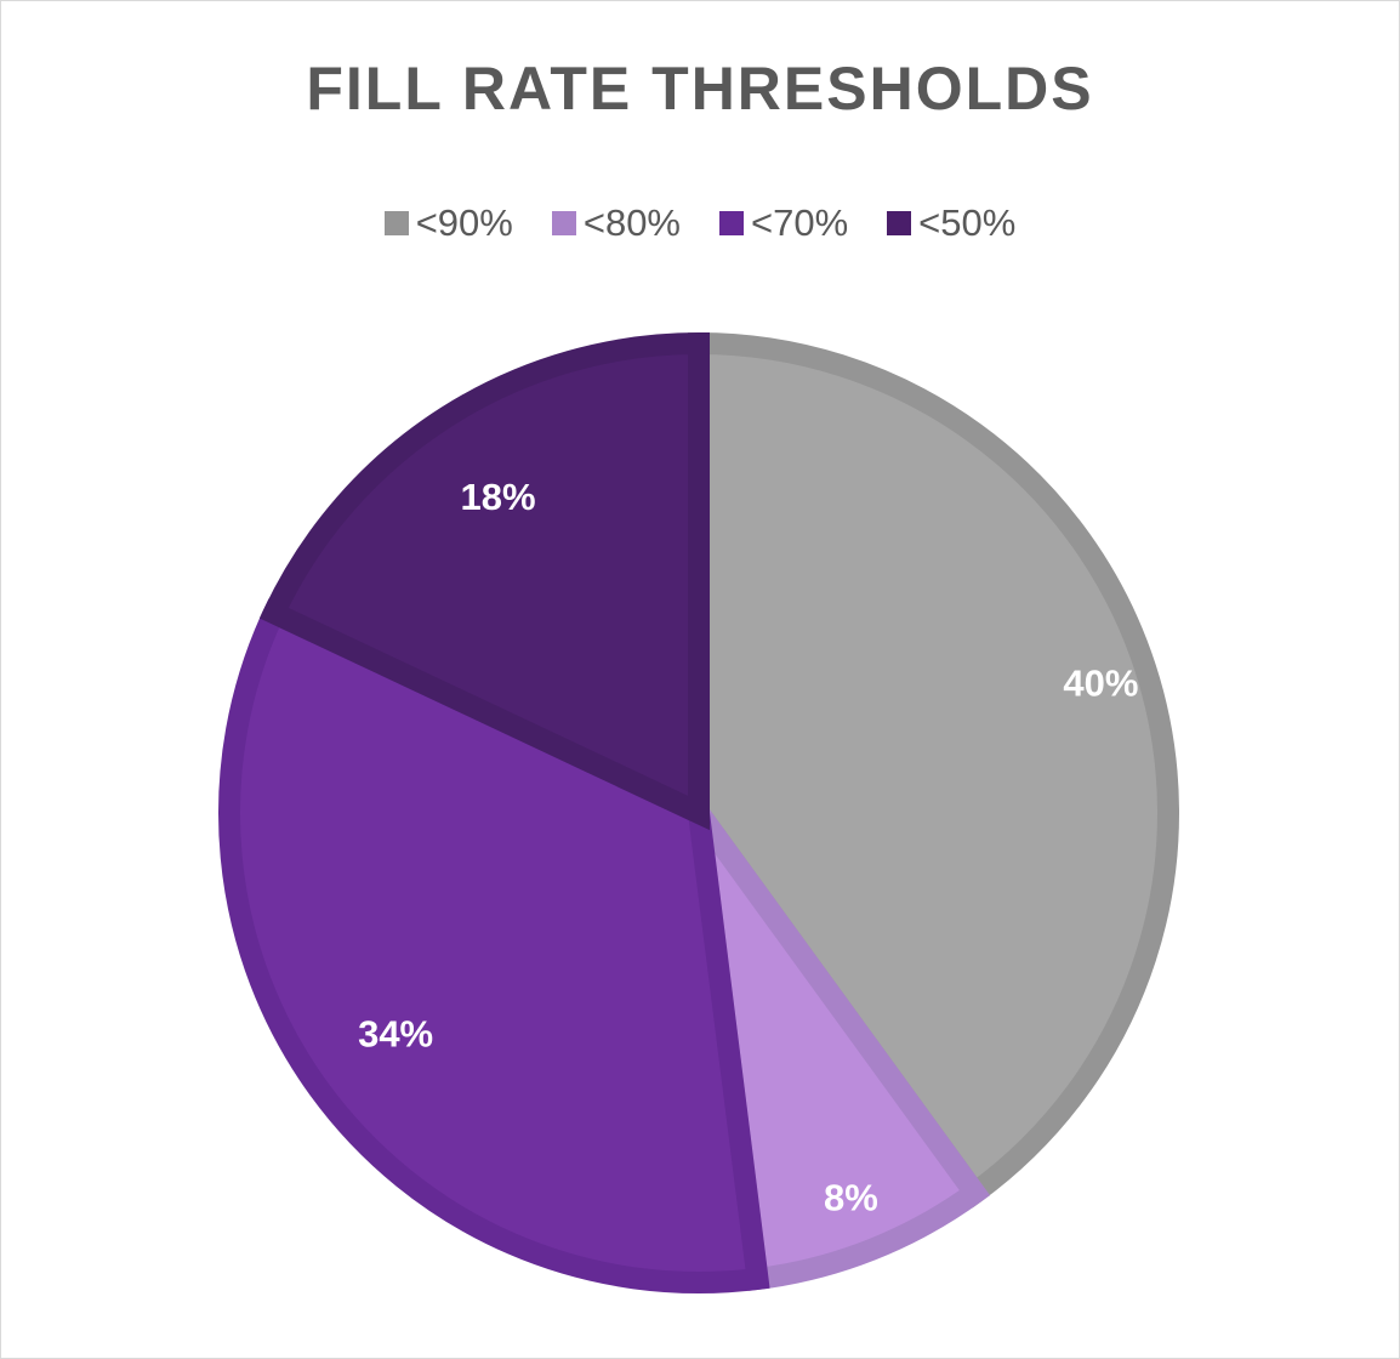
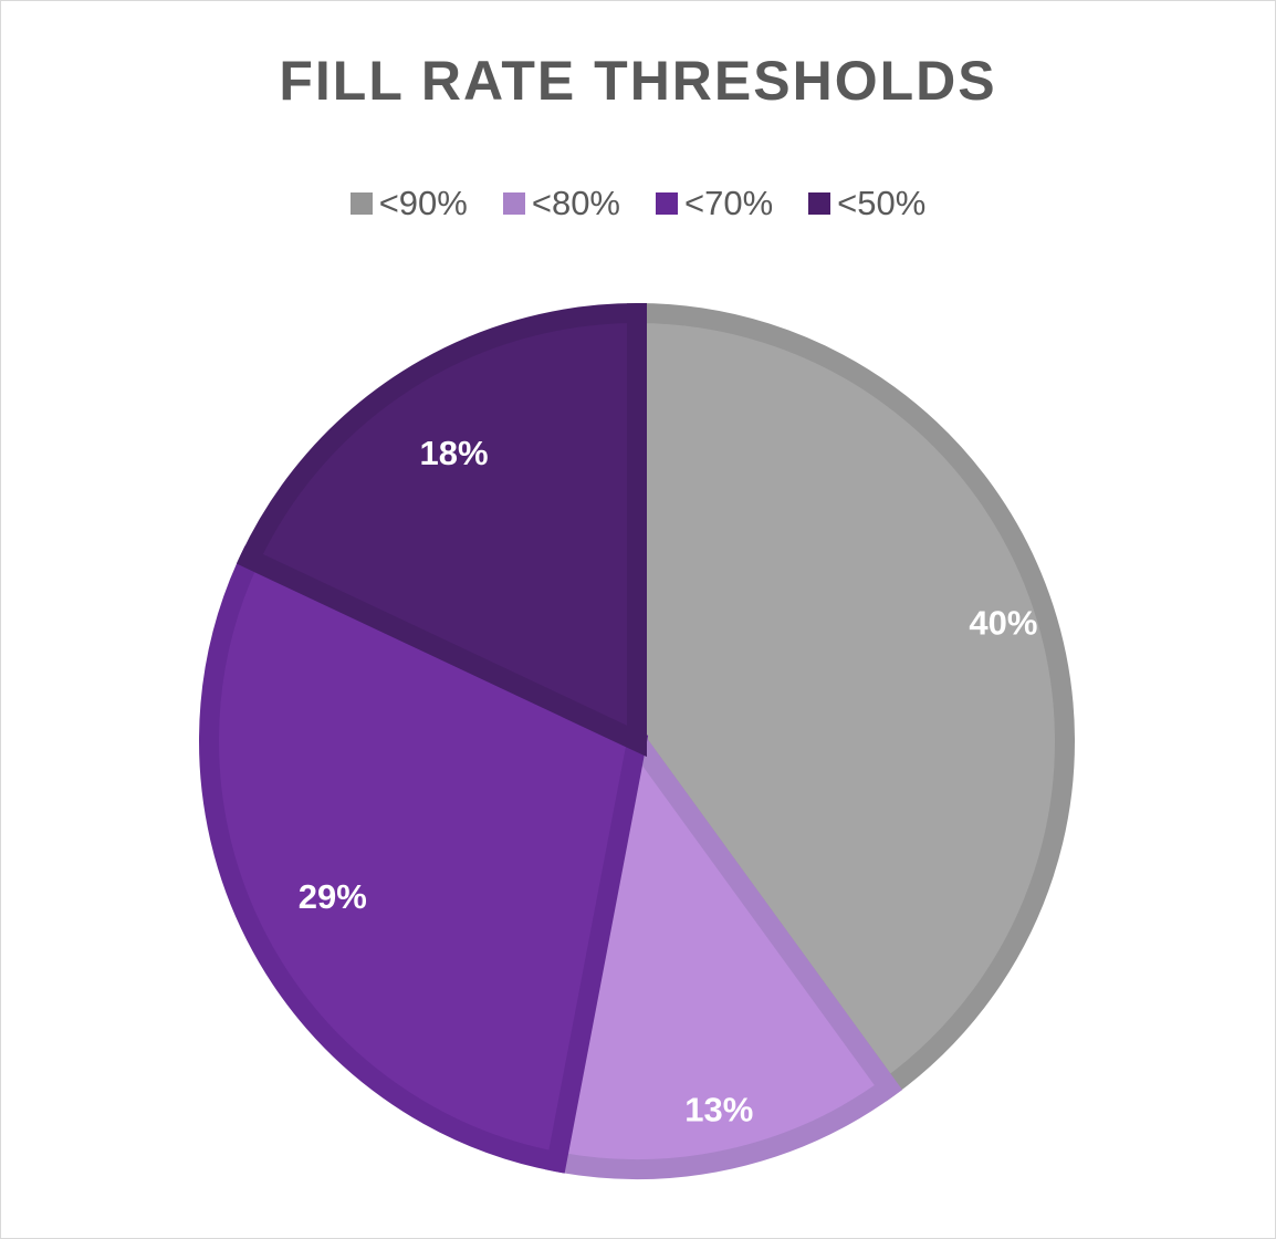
<80%: 8% -> 13%
<70%: 34% -> 29%
